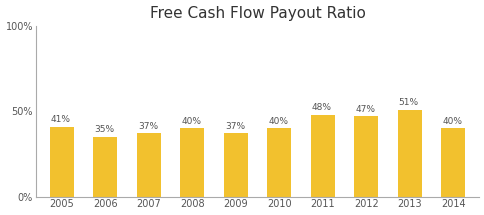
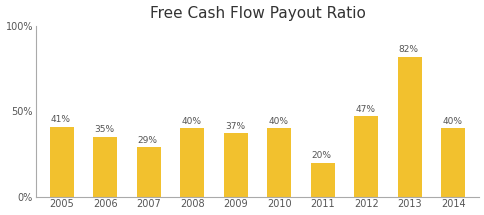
2007: 37% -> 29%
2011: 48% -> 20%
2013: 51% -> 82%
